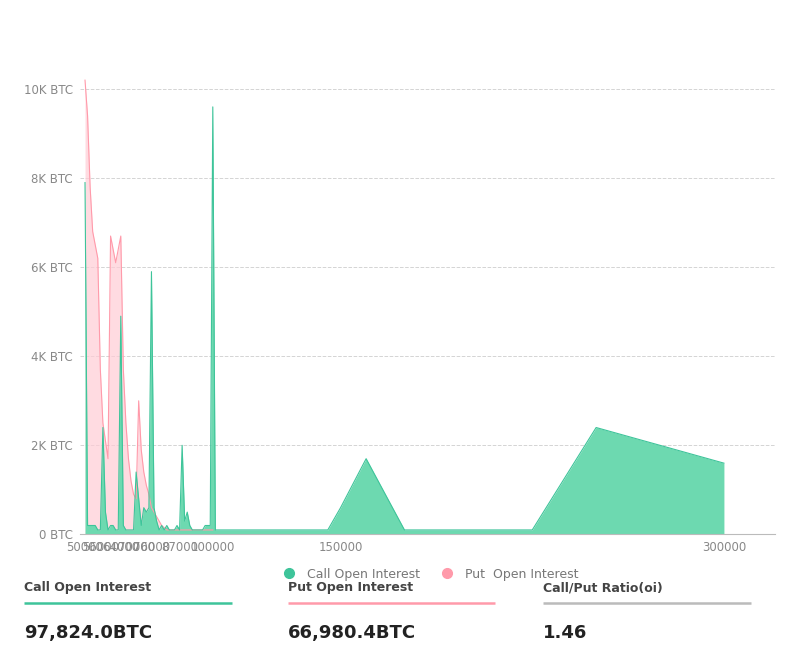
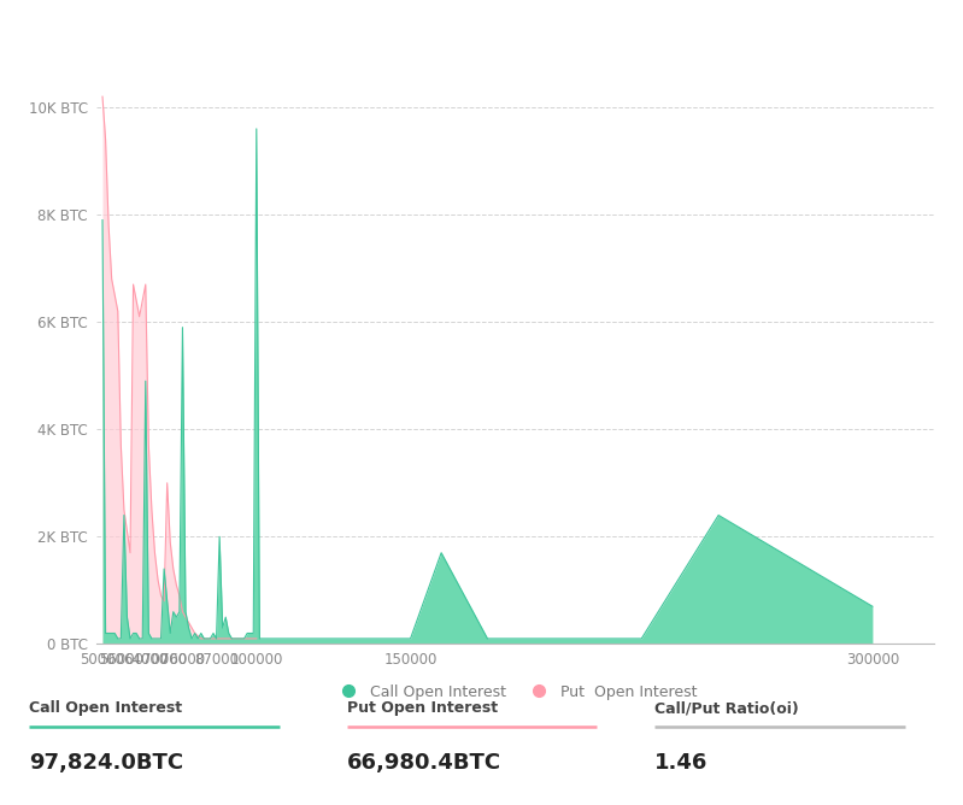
Call Open Interest/150000: 0.6K BTC -> 0.1K BTC
Call Open Interest/300000: 1.6K BTC -> 0.7K BTC
